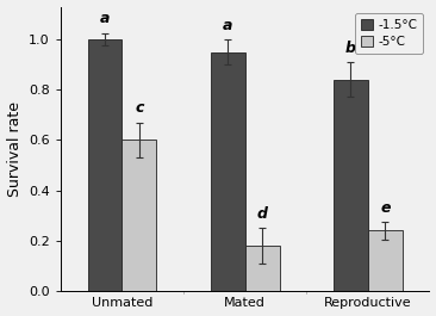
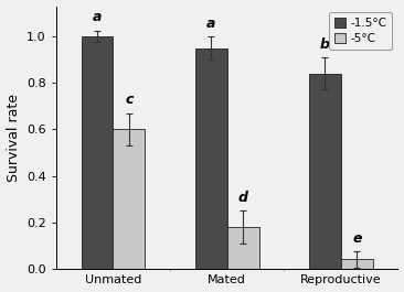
-5°C/Reproductive: 0.24 -> 0.04
